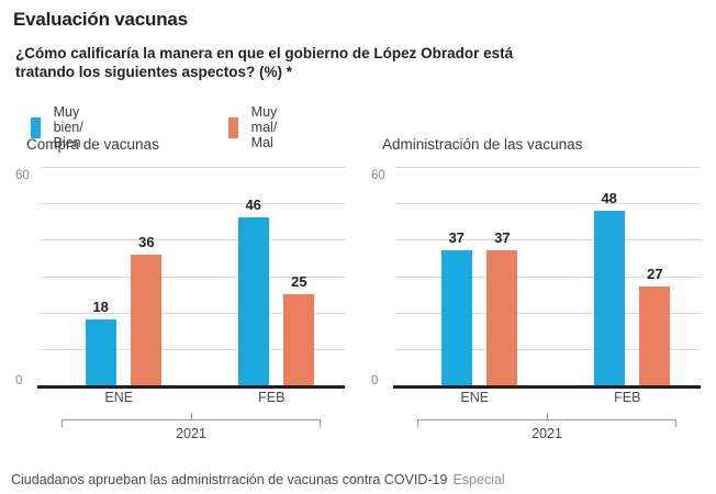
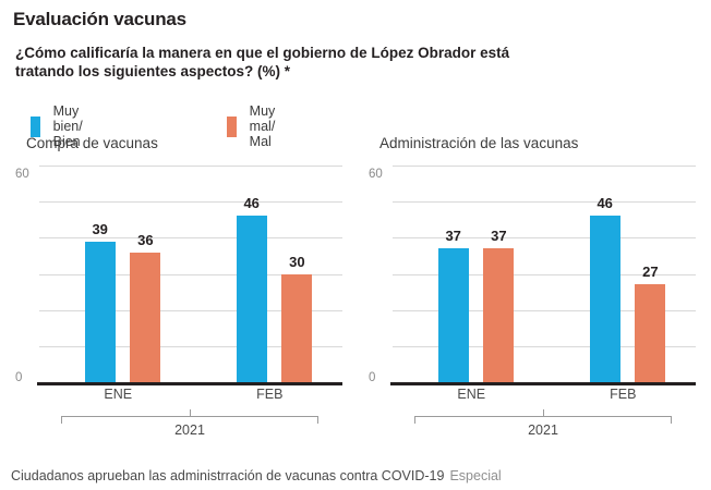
Compra de vacunas/Muy bien/ Bien/ENE: 18 -> 39
Compra de vacunas/Muy mal/ Mal/FEB: 25 -> 30
Administración de las vacunas/Muy bien/ Bien/FEB: 48 -> 46
